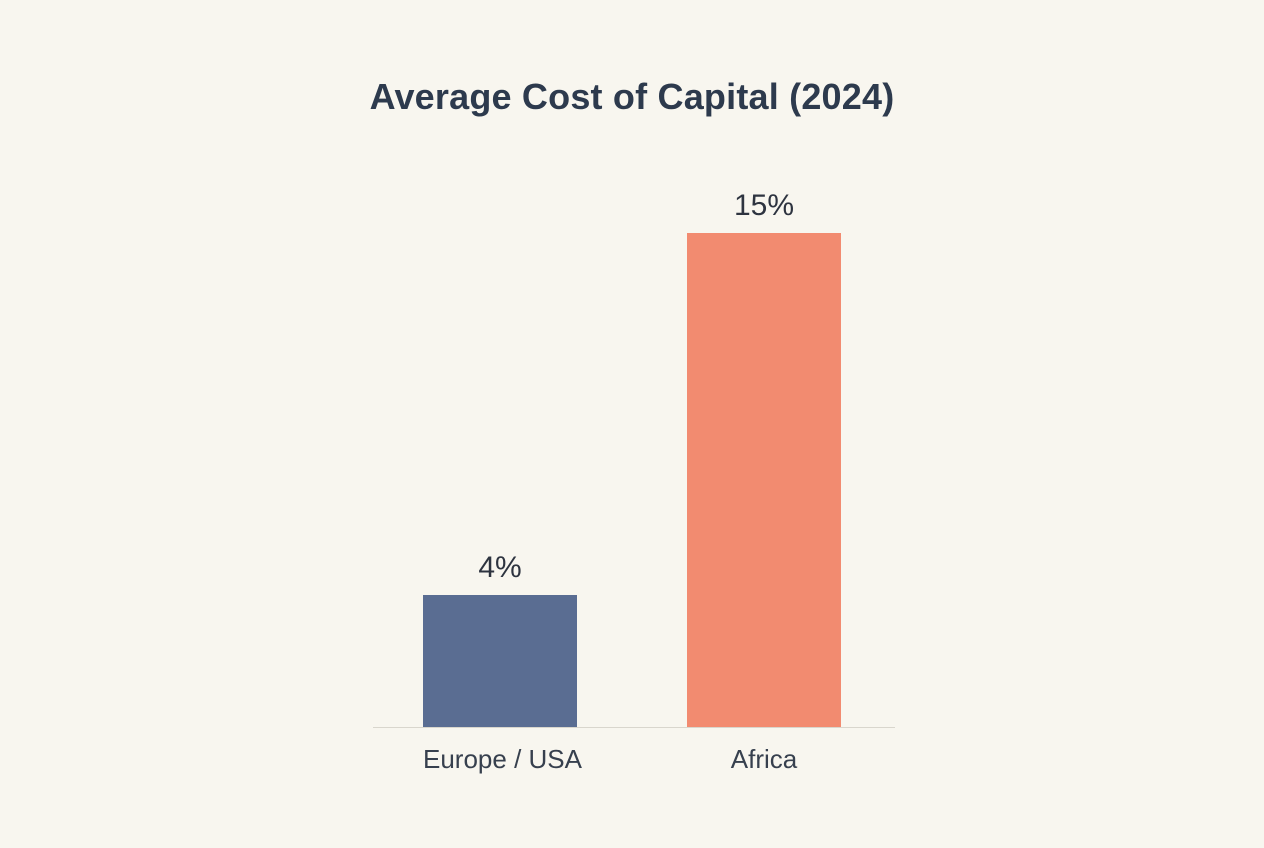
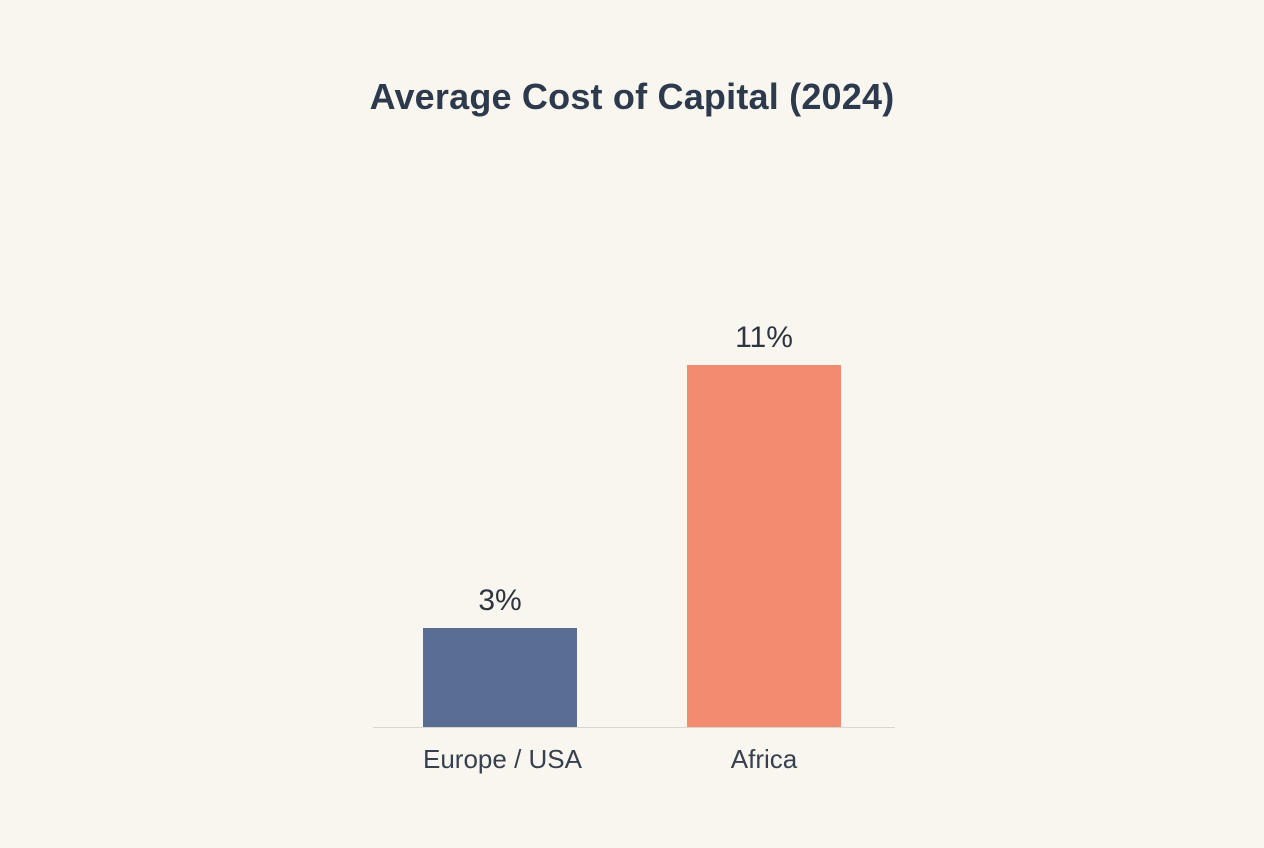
Europe / USA: 4% -> 3%
Africa: 15% -> 11%
